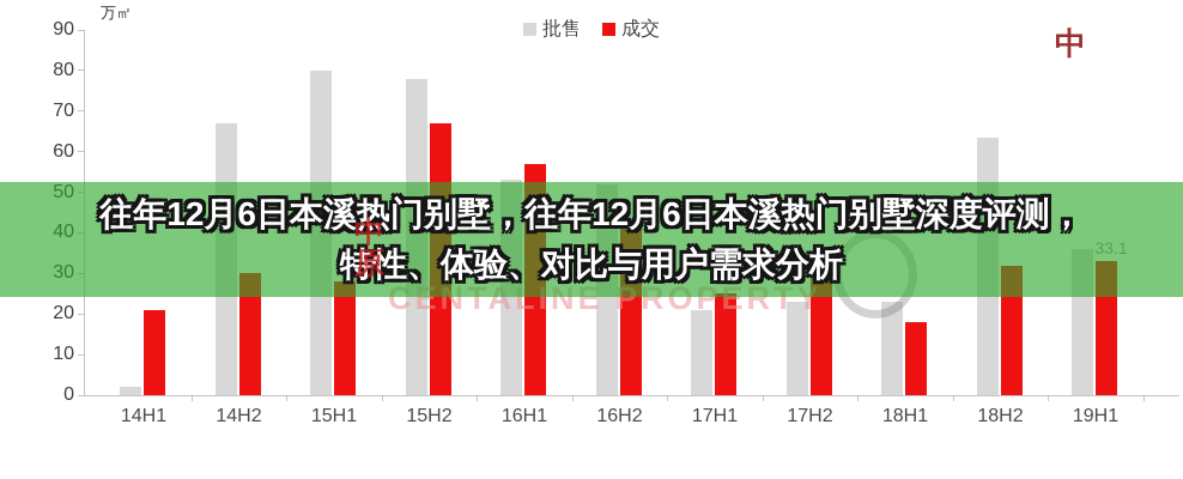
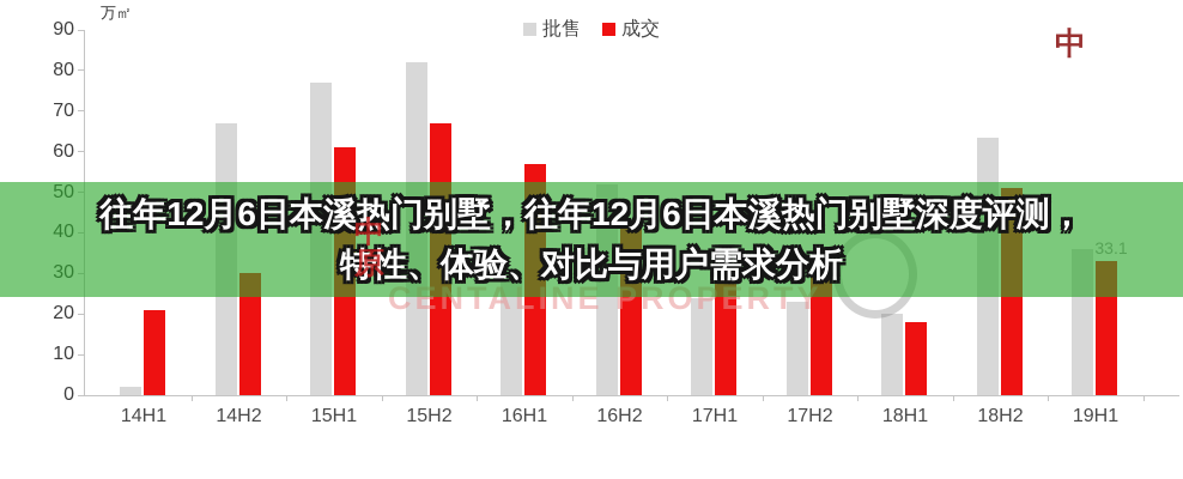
批售/15H1: 80 -> 77
成交/15H1: 28 -> 61
批售/15H2: 78 -> 82
批售/16H1: 53 -> 30
批售/17H1: 21 -> 24
成交/17H1: 25 -> 32
批售/18H1: 23 -> 20
成交/18H2: 32 -> 51
